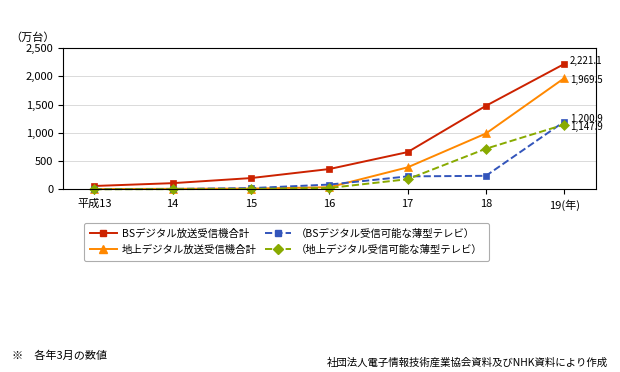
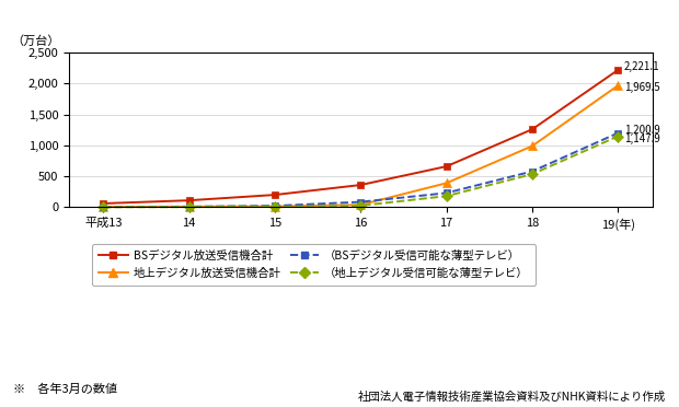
BSデジタル放送受信機合計/18: 1,480 -> 1,260
（BSデジタル受信可能な薄型テレビ）/18: 240 -> 580
（地上デジタル受信可能な薄型テレビ）/18: 720 -> 540
